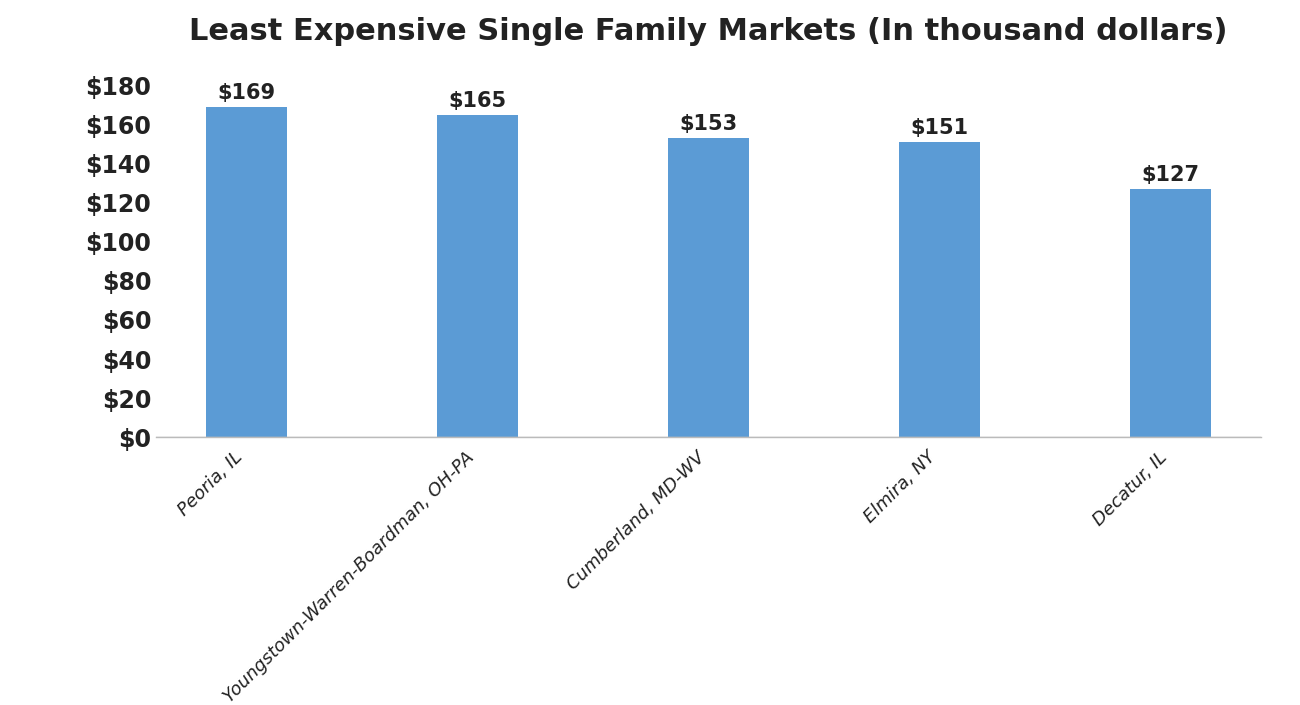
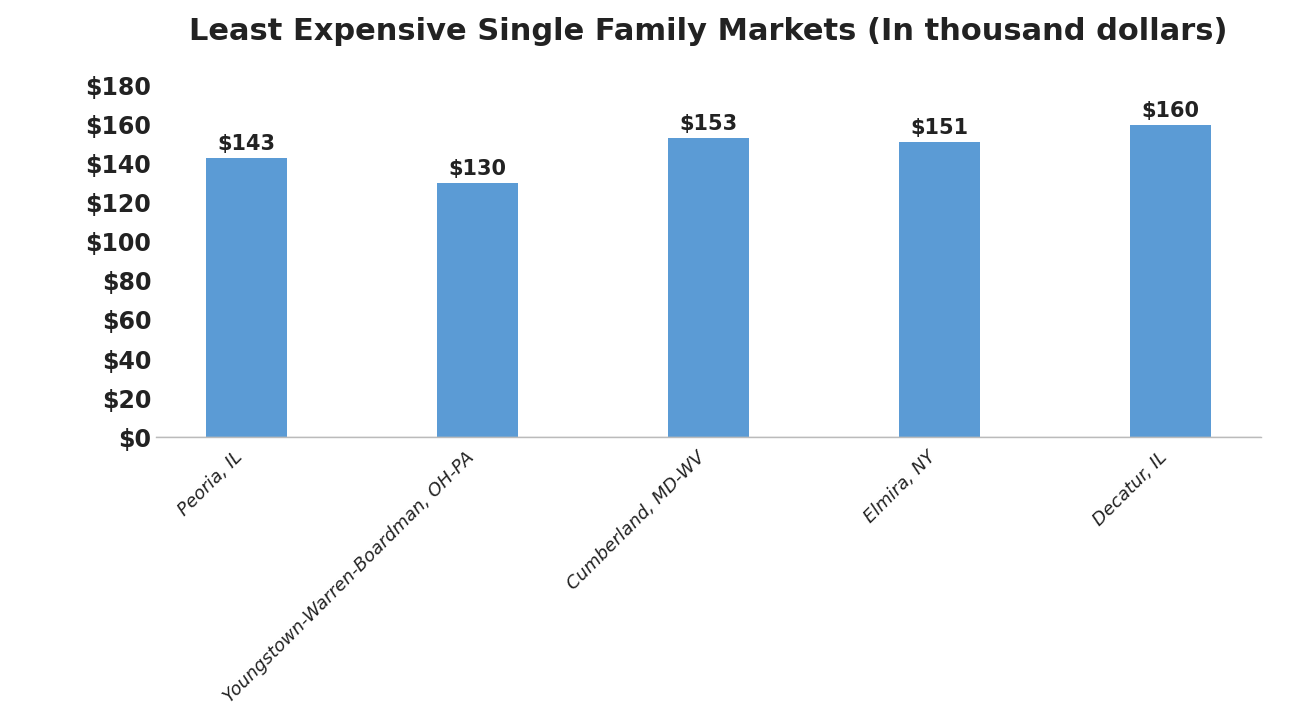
Peoria, IL: $169 -> $143
Youngstown-Warren-Boardman, OH-PA: $165 -> $130
Decatur, IL: $127 -> $160
